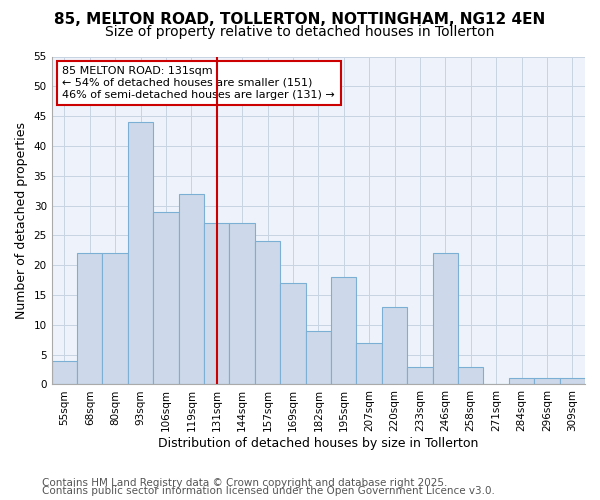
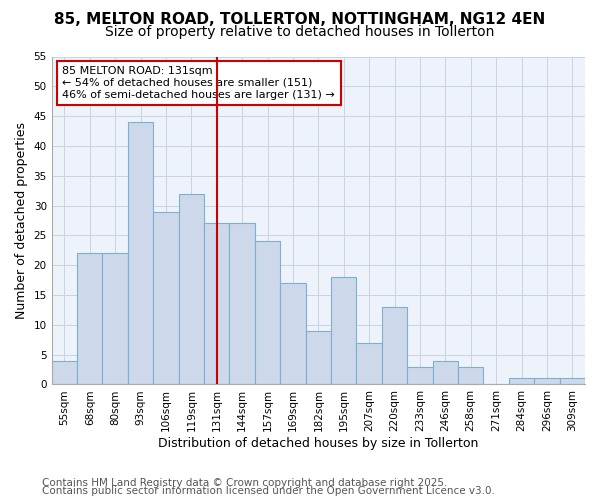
246sqm: 22 -> 4
